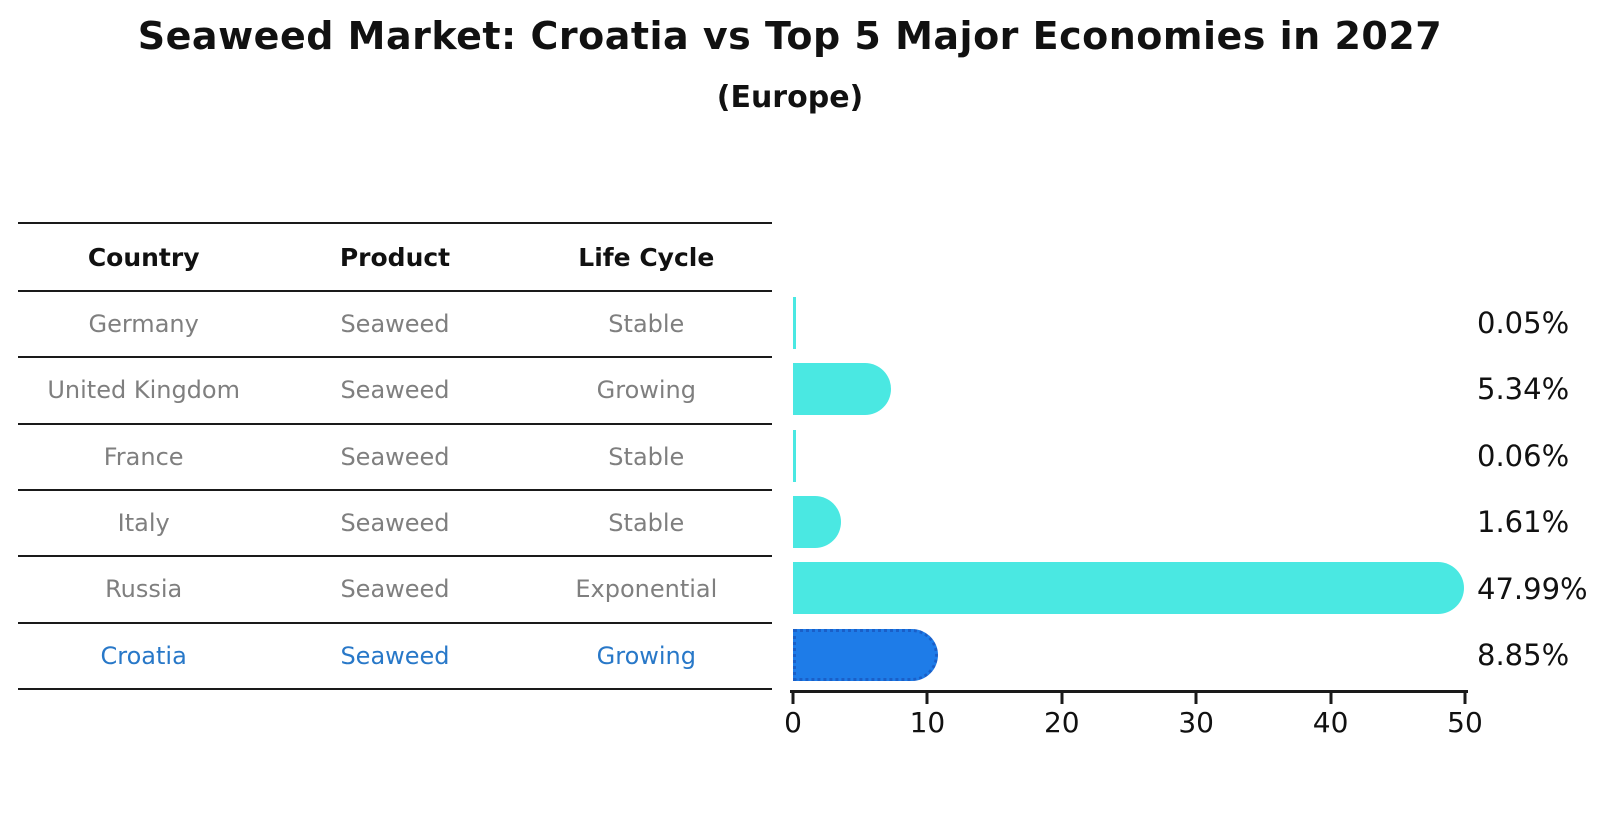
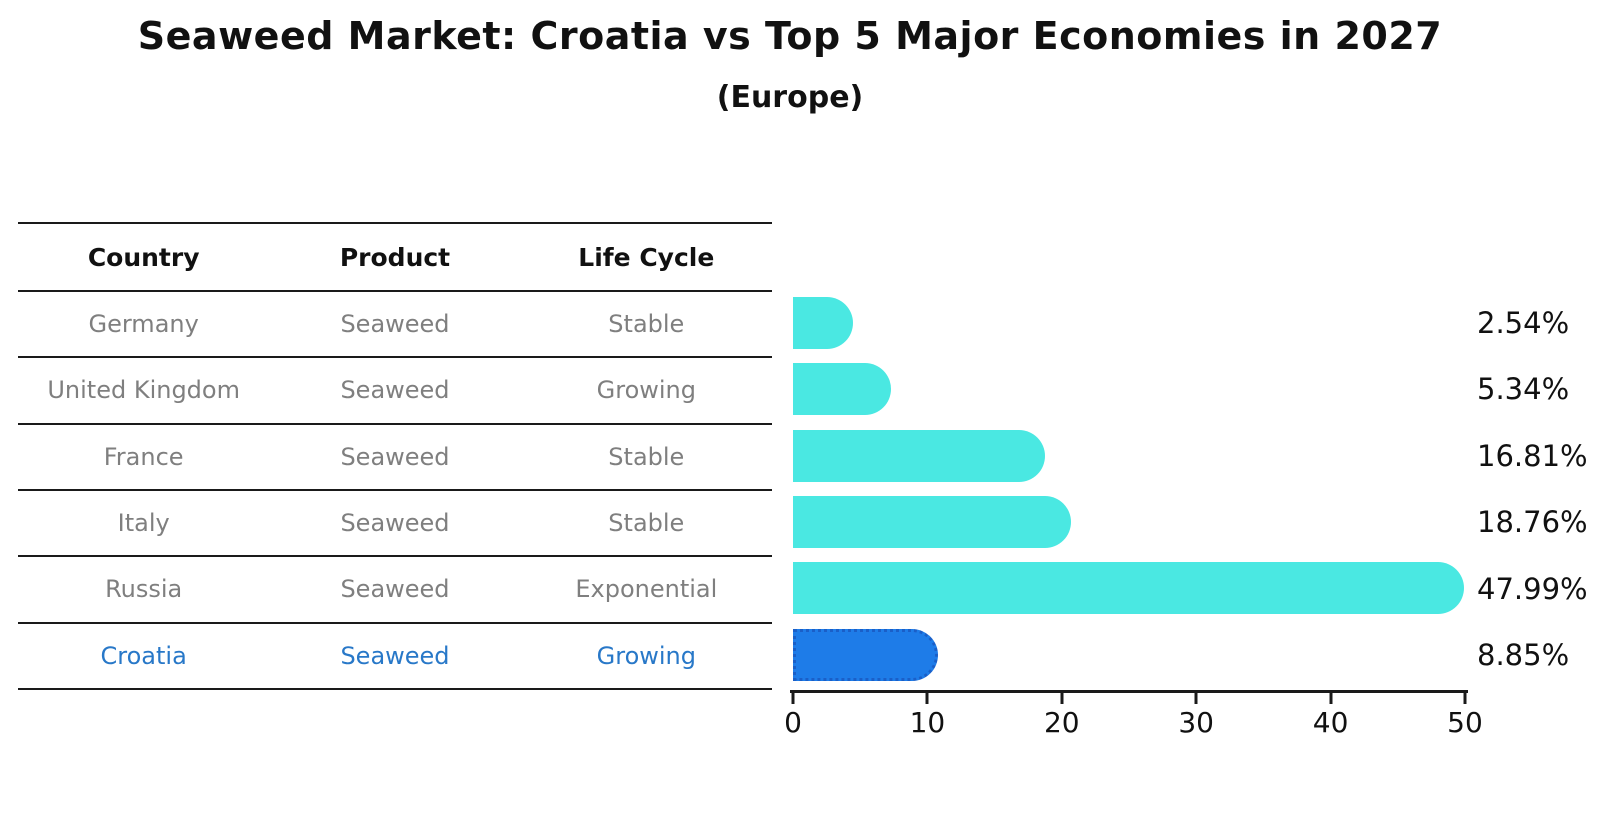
Germany: 0.05% -> 2.54%
France: 0.06% -> 16.81%
Italy: 1.61% -> 18.76%
